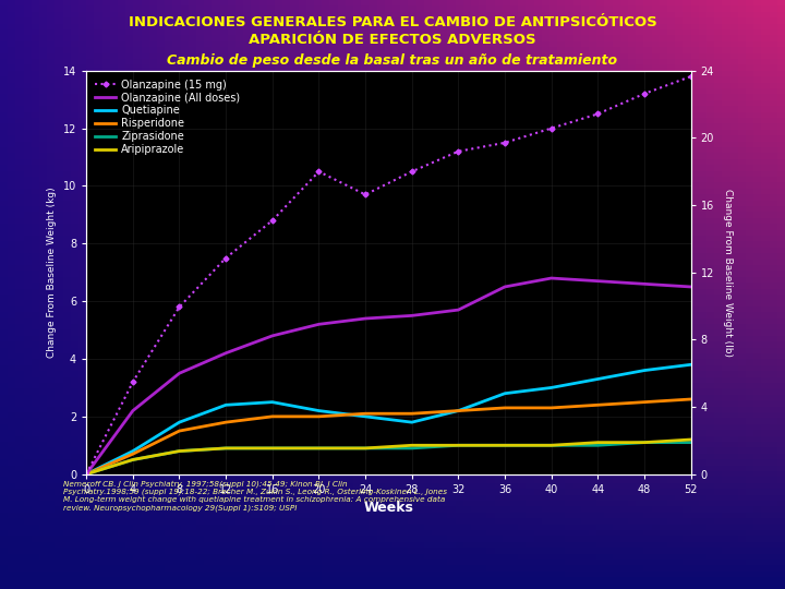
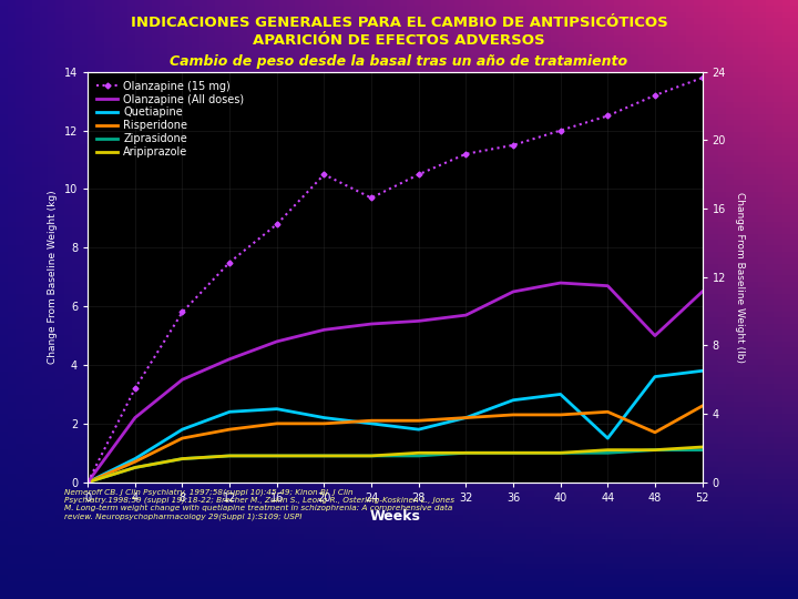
Quetiapine/44: 3.3 -> 1.5
Olanzapine (All doses)/48: 6.6 -> 5.0
Risperidone/48: 2.5 -> 1.7
